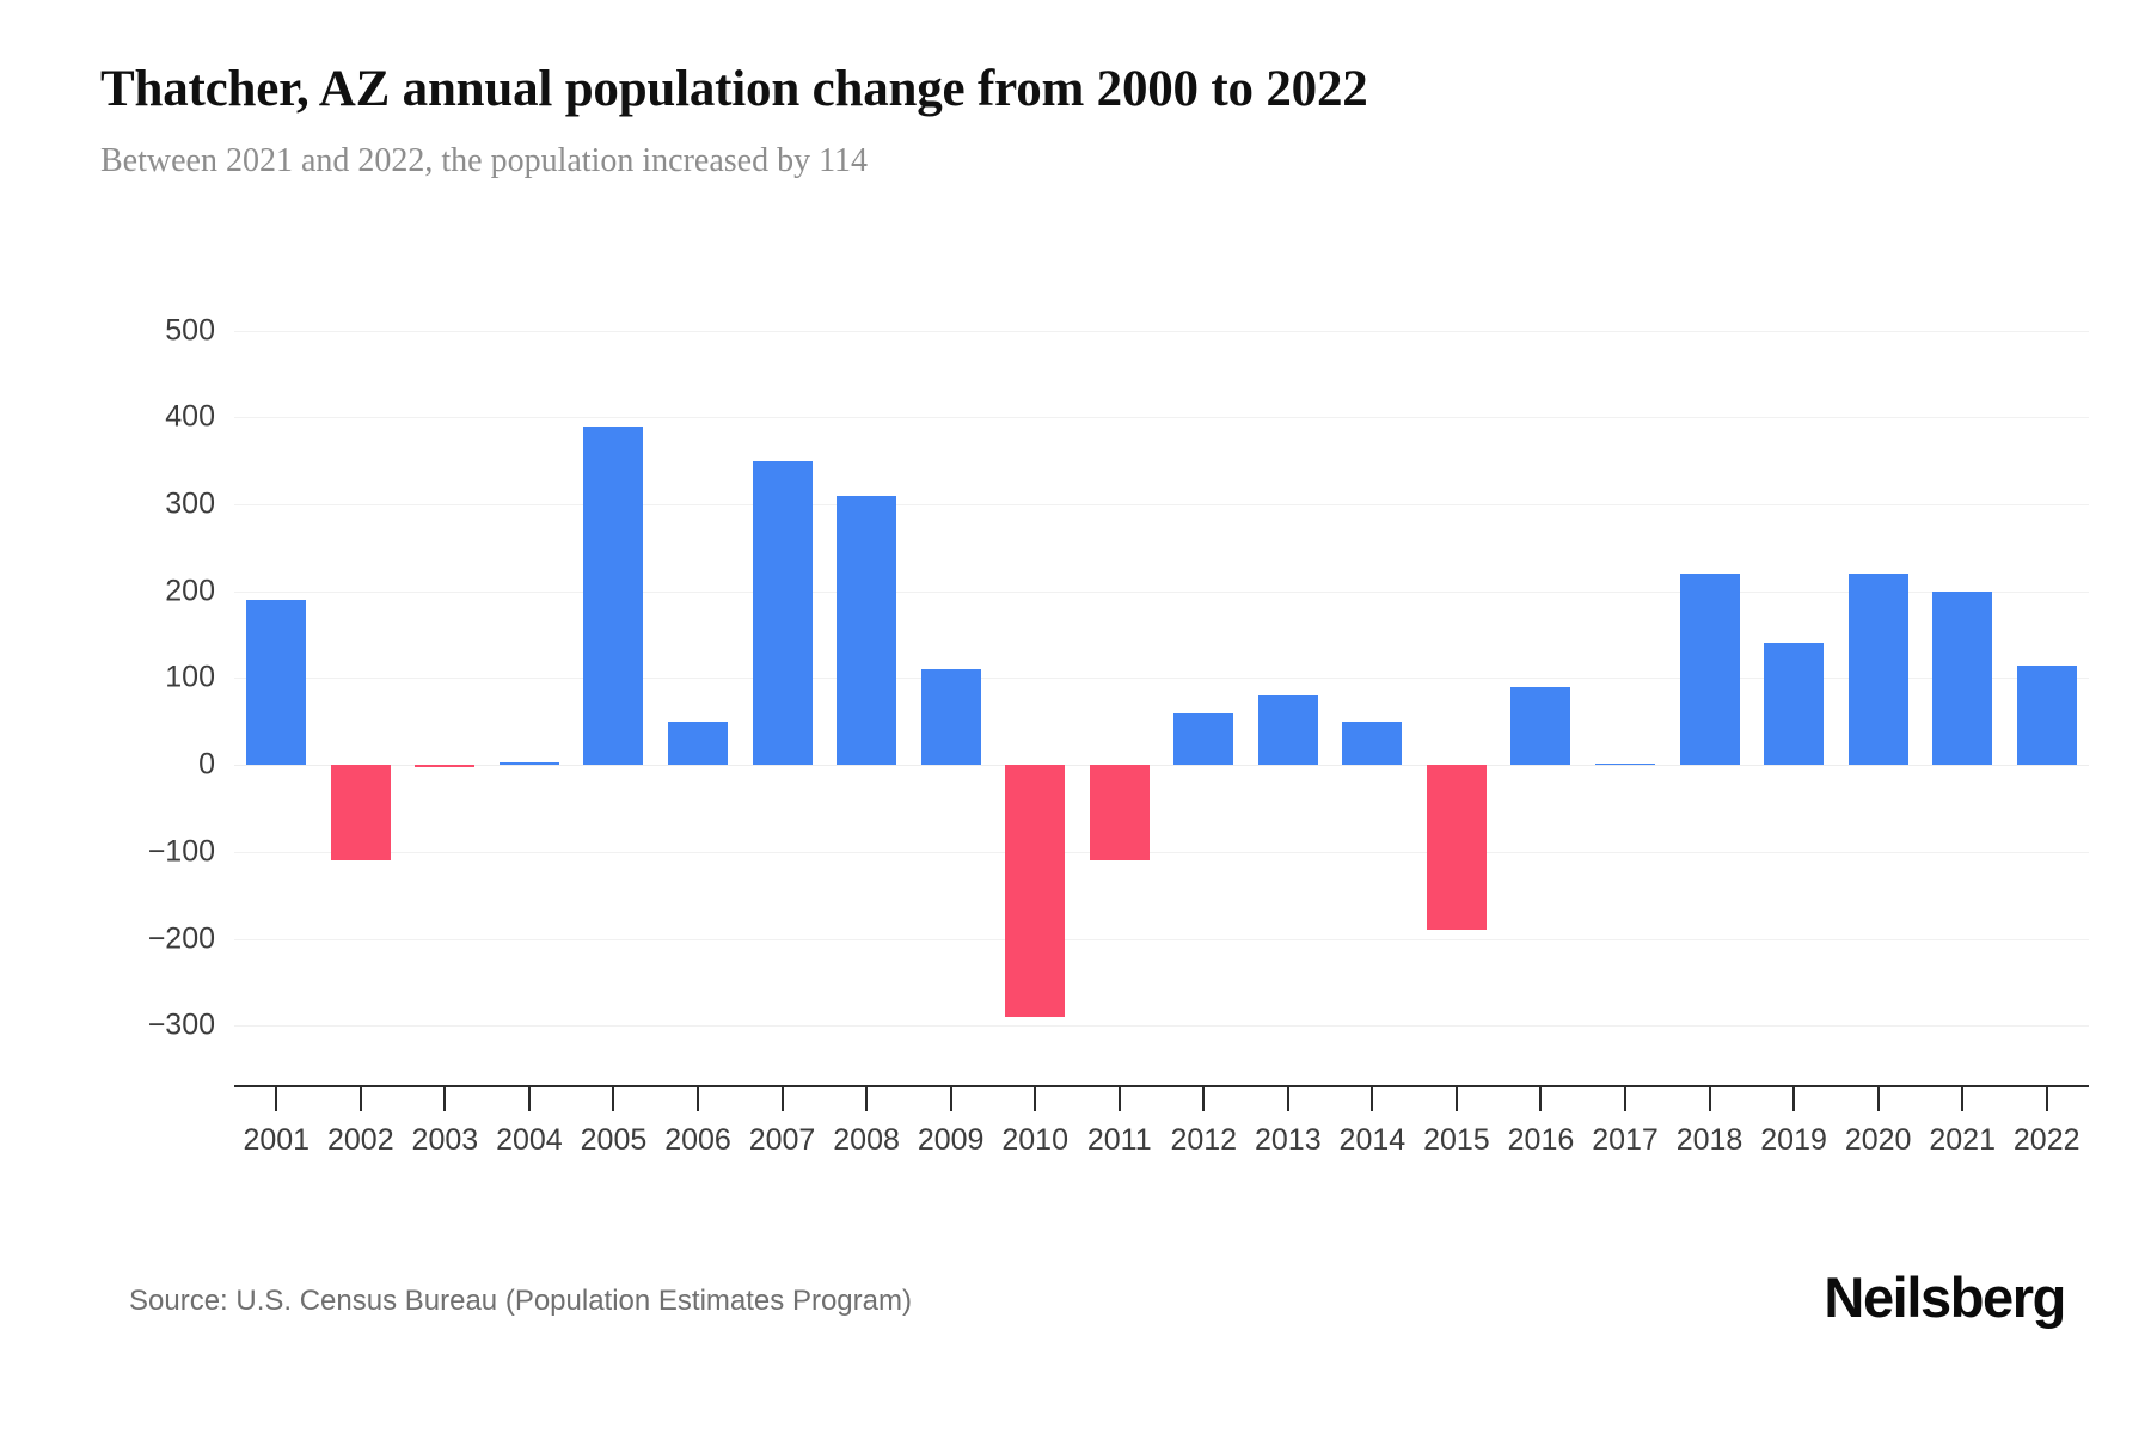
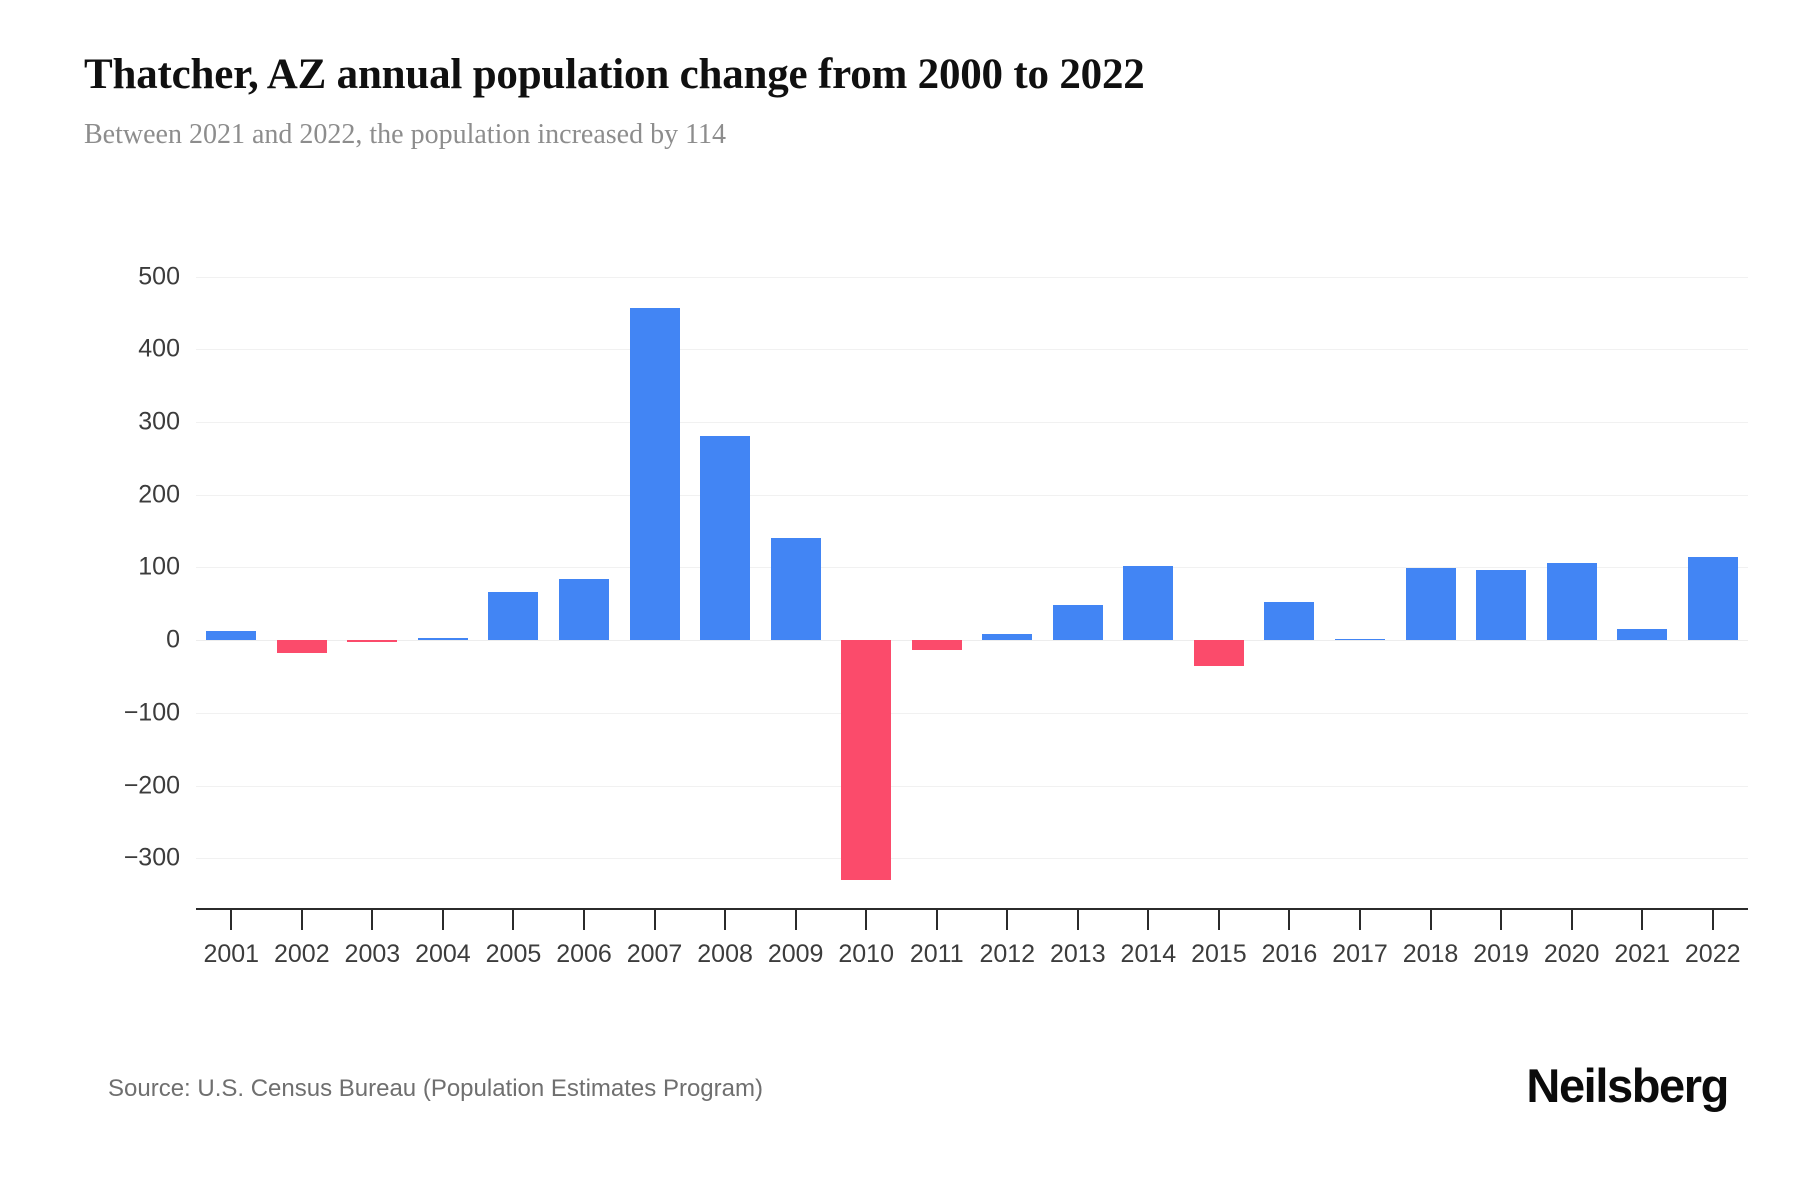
2001: 190 -> 10
2002: -110 -> -20
2005: 390 -> 70
2006: 50 -> 80
2007: 350 -> 460
2008: 310 -> 280
2009: 110 -> 140
2010: -290 -> -330
2011: -110 -> -10
2012: 60 -> 10
2013: 80 -> 50
2014: 50 -> 100
2015: -190 -> -40
2016: 90 -> 50
2018: 220 -> 100
2019: 140 -> 100
2020: 220 -> 110
2021: 200 -> 20
